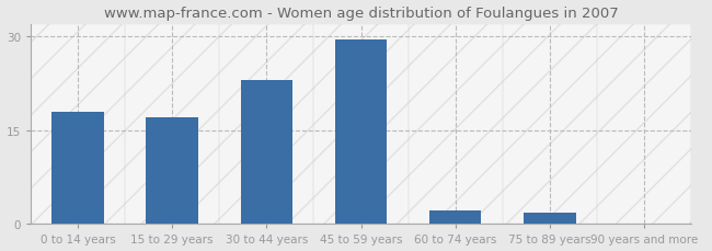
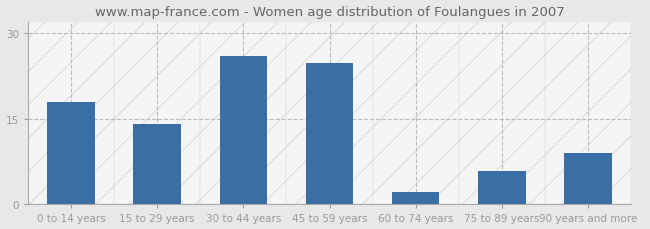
15 to 29 years: 17.0 -> 14.0
30 to 44 years: 23.0 -> 26.0
45 to 59 years: 29.5 -> 24.8
75 to 89 years: 1.8 -> 5.8
90 years and more: 0.1 -> 9.0
